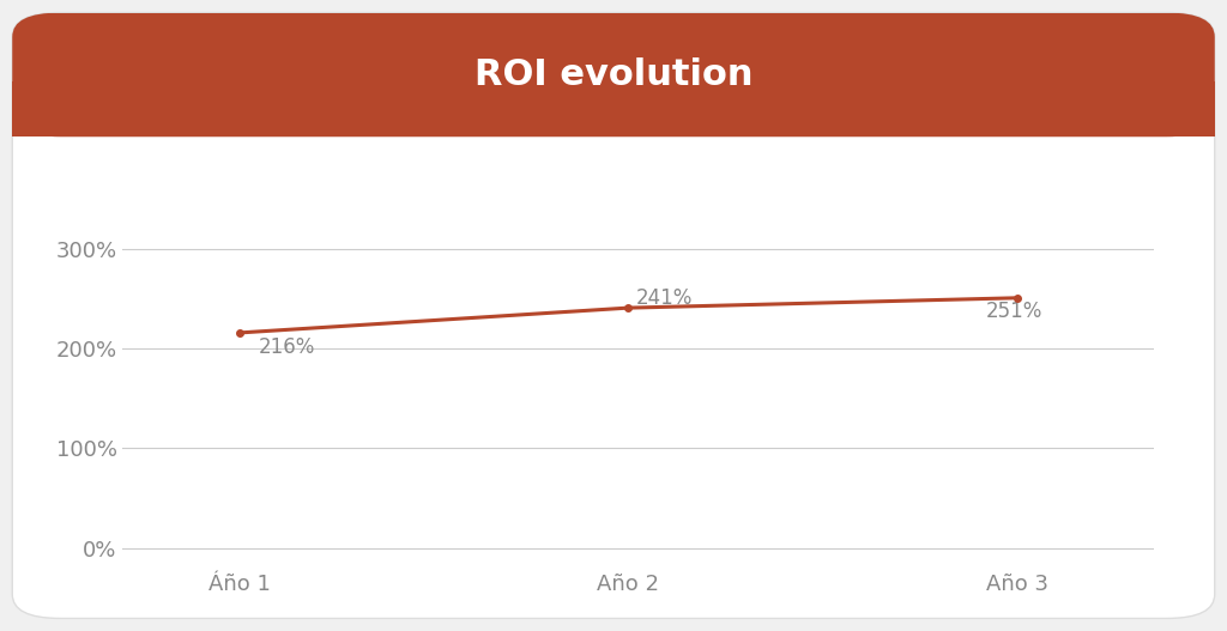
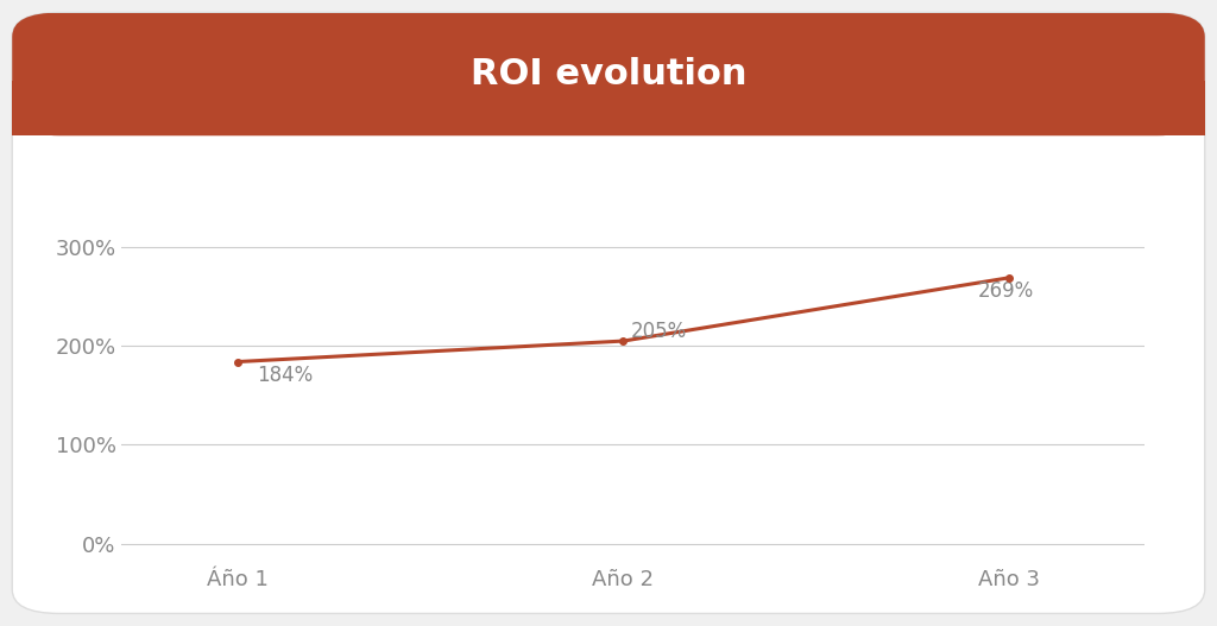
Áño 1: 216% -> 184%
Año 2: 241% -> 205%
Año 3: 251% -> 269%
